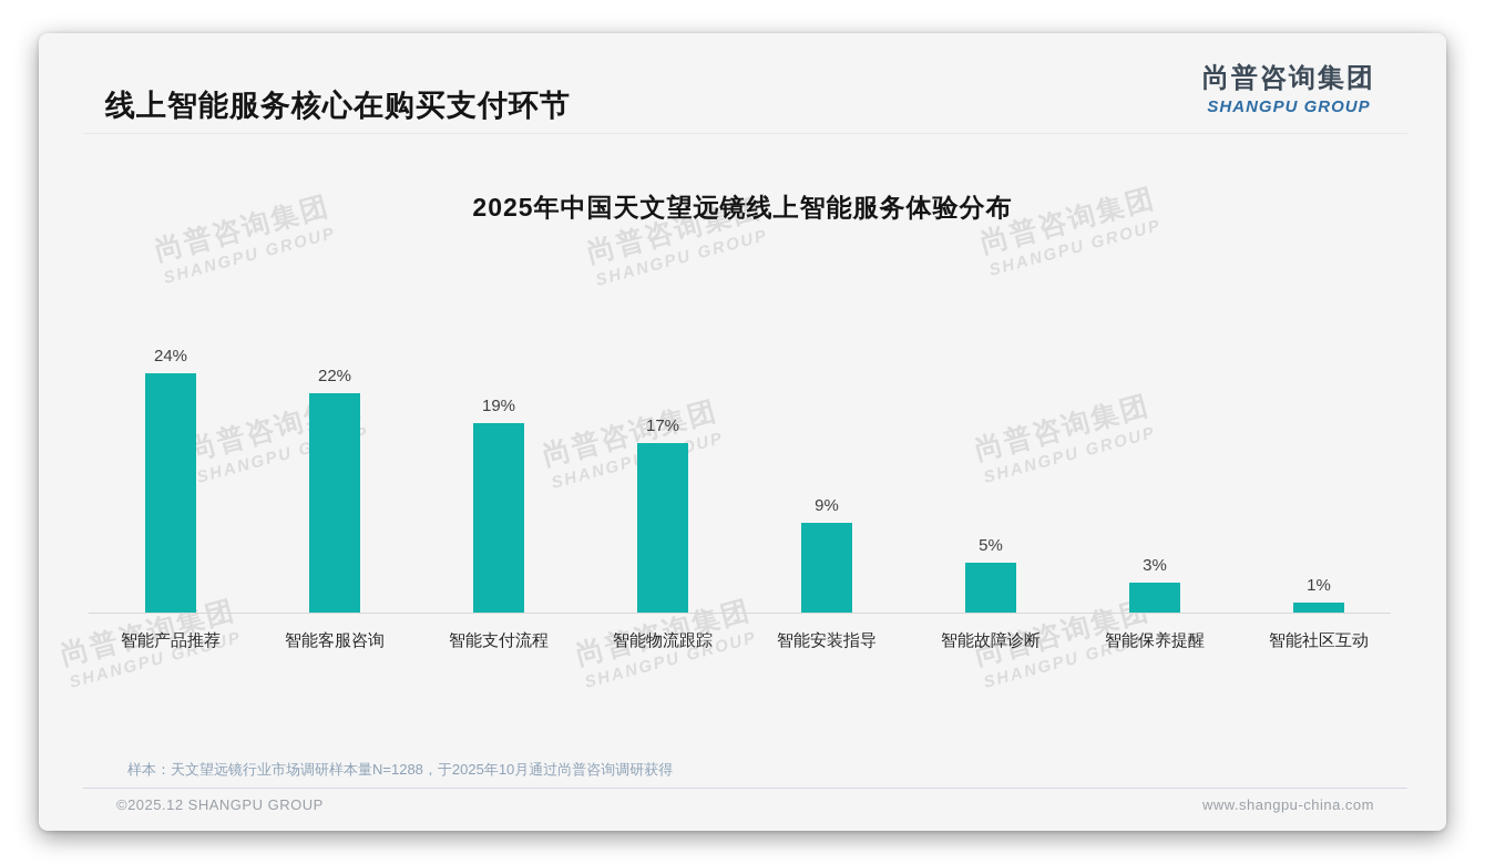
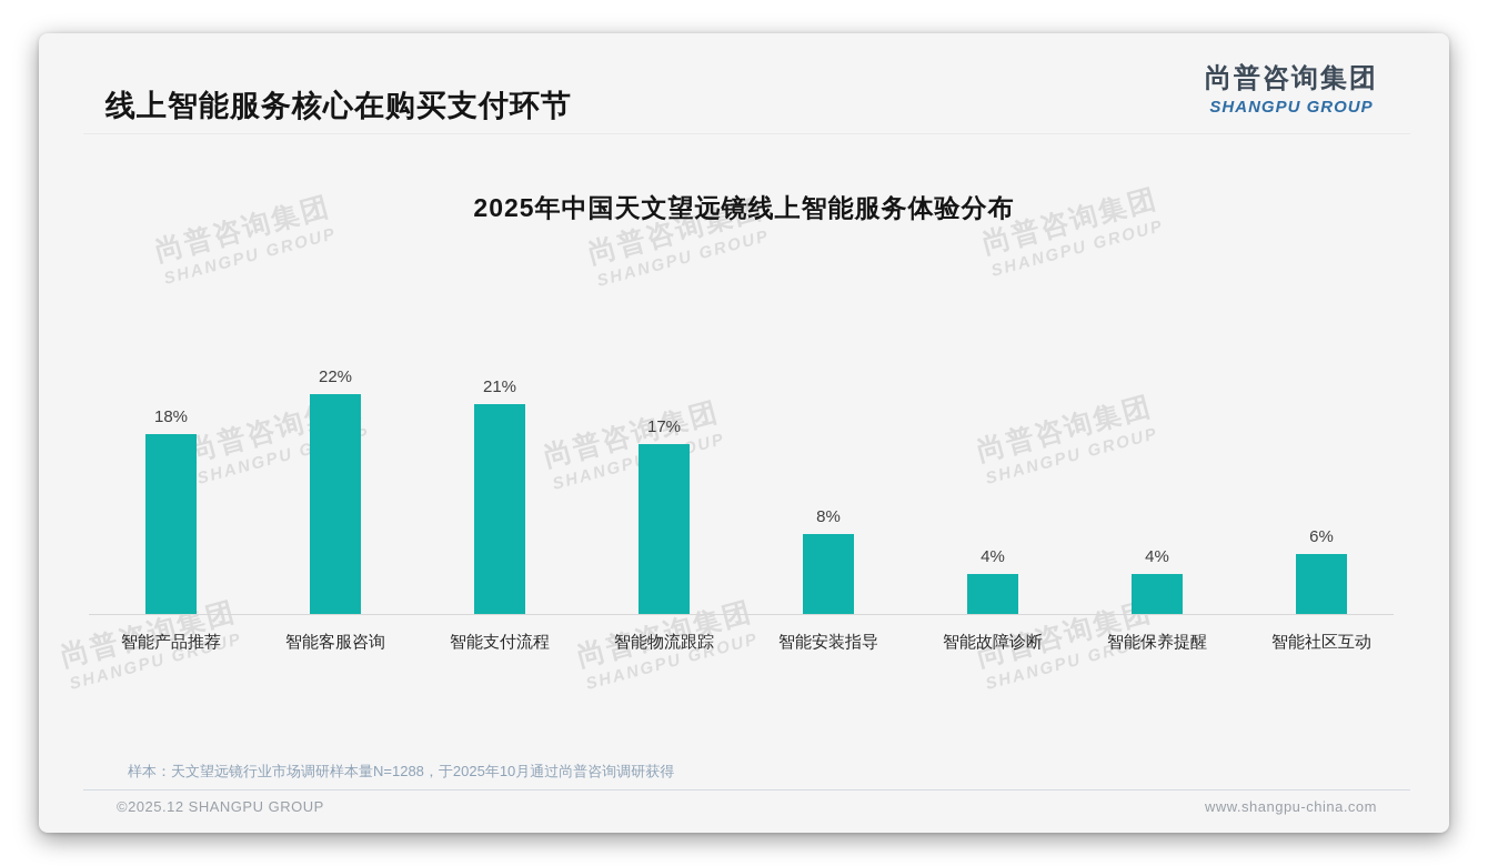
智能产品推荐: 24% -> 18%
智能支付流程: 19% -> 21%
智能安装指导: 9% -> 8%
智能故障诊断: 5% -> 4%
智能保养提醒: 3% -> 4%
智能社区互动: 1% -> 6%
